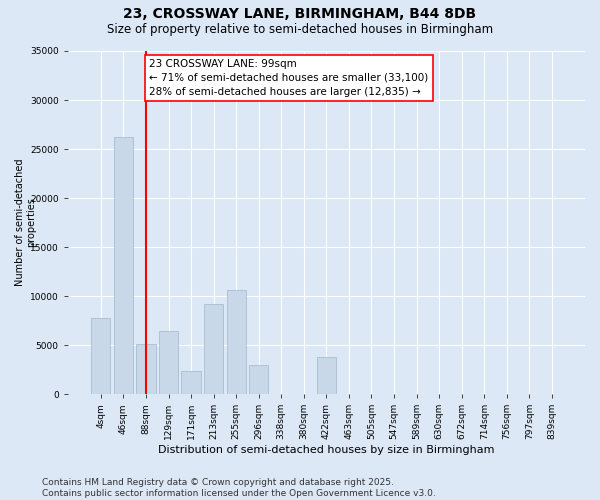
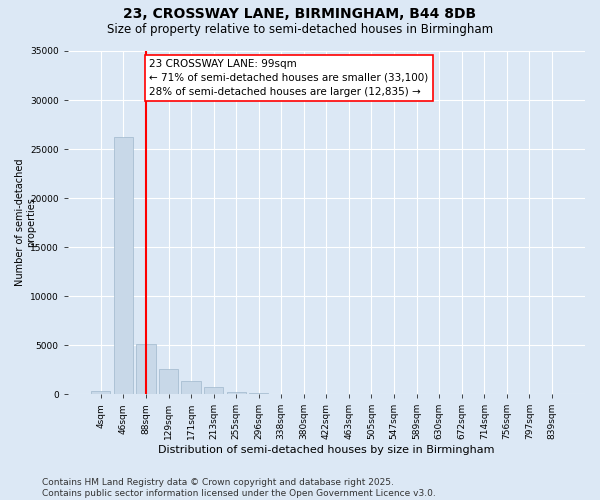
4sqm: 7800 -> 400
129sqm: 6400 -> 2600
171sqm: 2400 -> 1300
213sqm: 9200 -> 700
255sqm: 10600 -> 200
296sqm: 3000 -> 100
422sqm: 3800 -> 0
